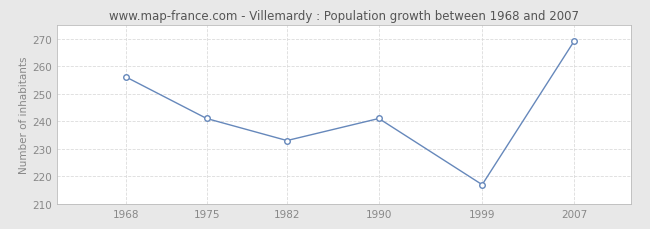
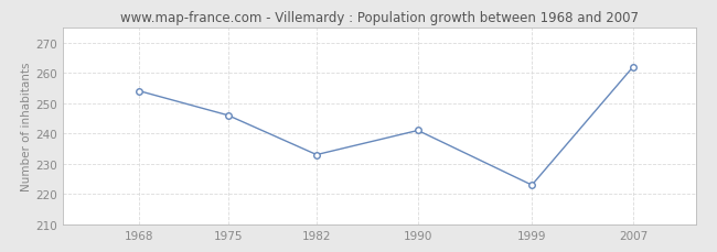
1968: 256 -> 254
1975: 241 -> 246
1999: 217 -> 223
2007: 269 -> 262
